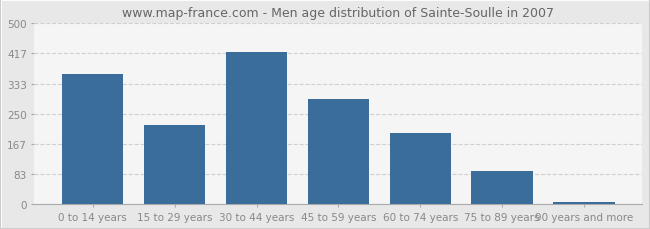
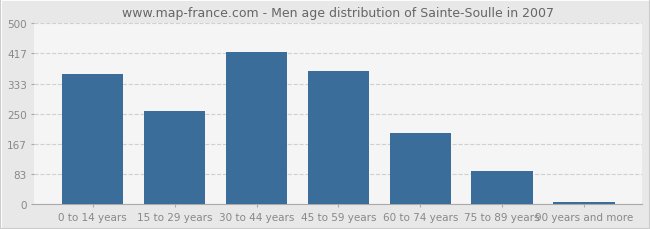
15 to 29 years: 220 -> 258
45 to 59 years: 290 -> 368
